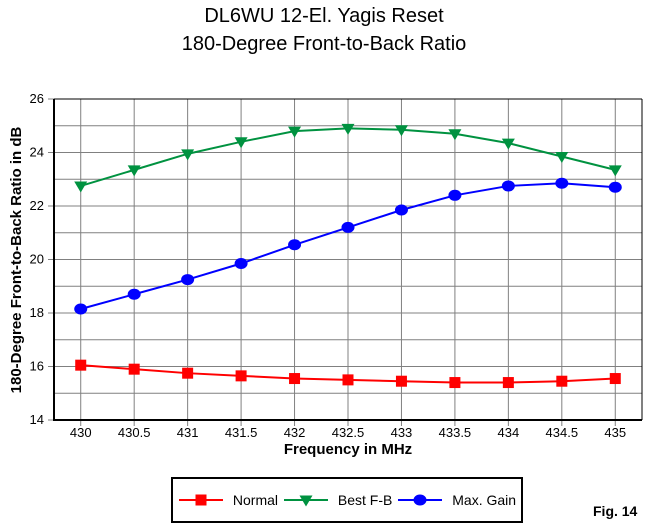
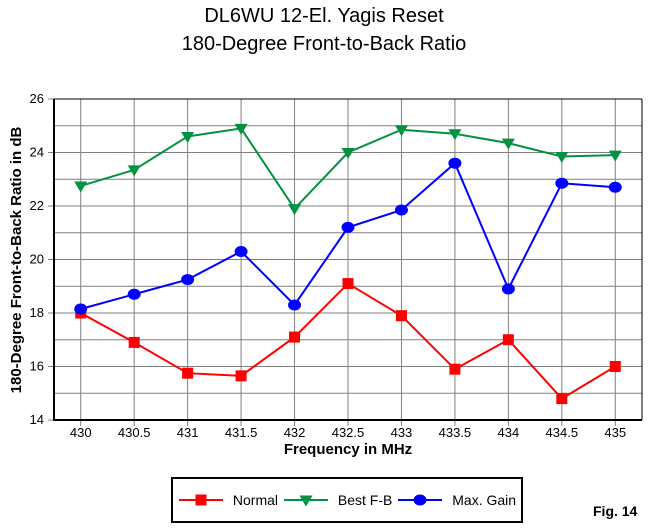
Normal/430: 16.1 -> 18.0
Normal/430.5: 15.9 -> 16.9
Best F-B/431: 23.9 -> 24.6
Best F-B/431.5: 24.4 -> 24.9
Max. Gain/431.5: 19.9 -> 20.3
Normal/432: 15.6 -> 17.1
Best F-B/432: 24.8 -> 21.9
Max. Gain/432: 20.6 -> 18.3
Normal/432.5: 15.5 -> 19.1
Best F-B/432.5: 24.9 -> 24.0
Normal/433: 15.4 -> 17.9
Normal/433.5: 15.4 -> 15.9
Max. Gain/433.5: 22.4 -> 23.6
Normal/434: 15.4 -> 17.0
Max. Gain/434: 22.8 -> 18.9
Normal/434.5: 15.4 -> 14.8
Normal/435: 15.6 -> 16.0
Best F-B/435: 23.4 -> 23.9
